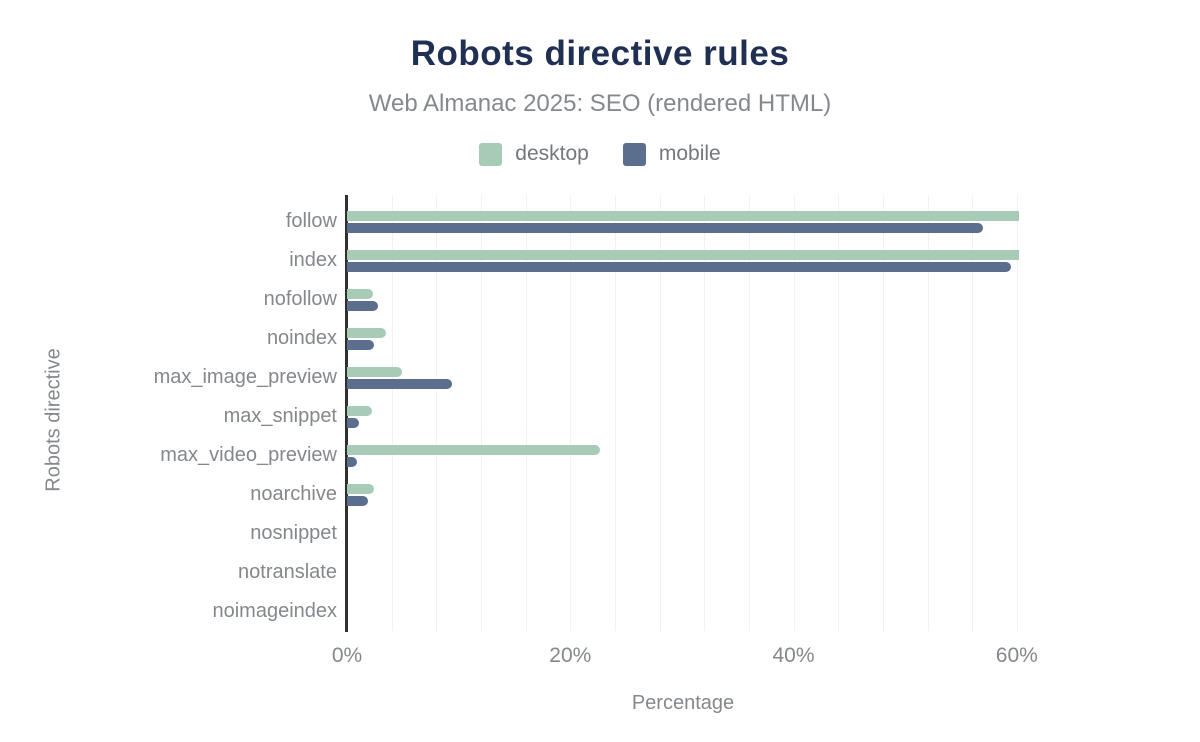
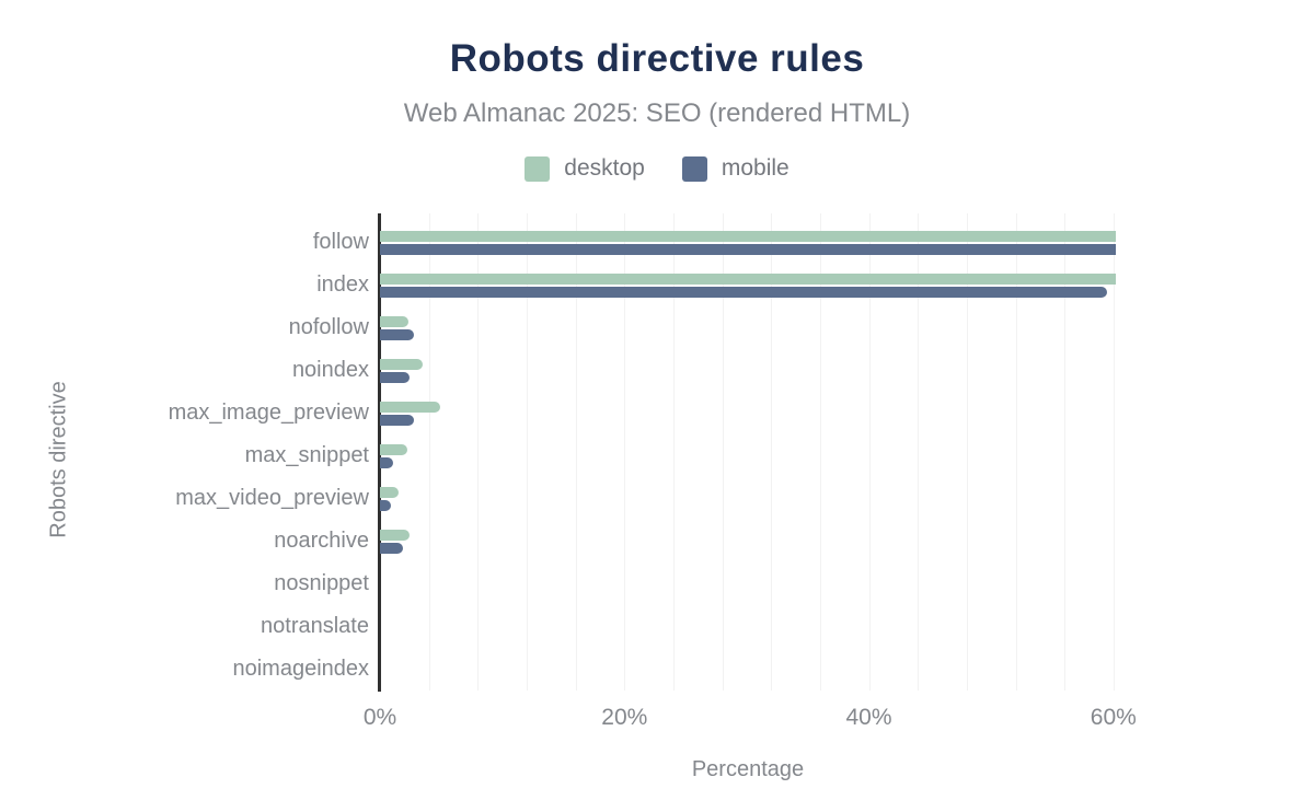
mobile/follow: 57.0% -> 60.2%
mobile/max_image_preview: 9.4% -> 2.8%
desktop/max_video_preview: 22.7% -> 1.5%
